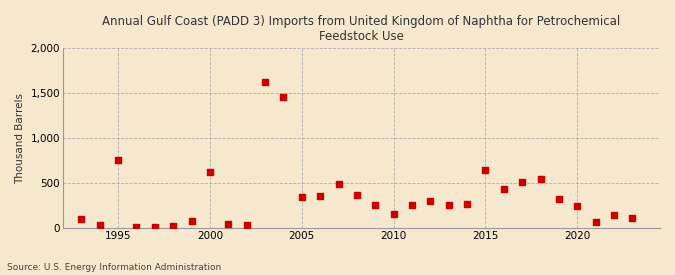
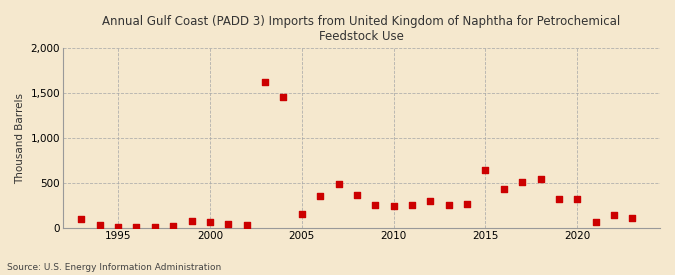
1995: 760 -> 10
2000: 620 -> 70
2005: 340 -> 160
2010: 160 -> 240
2020: 240 -> 320
